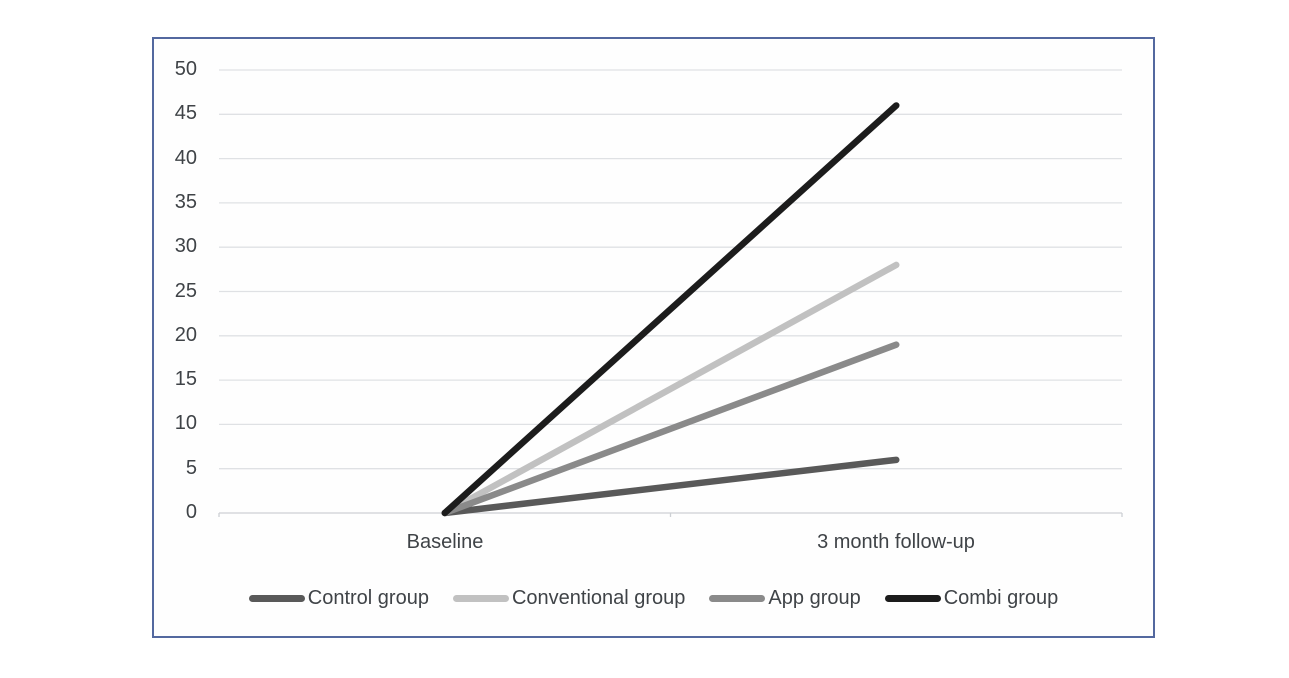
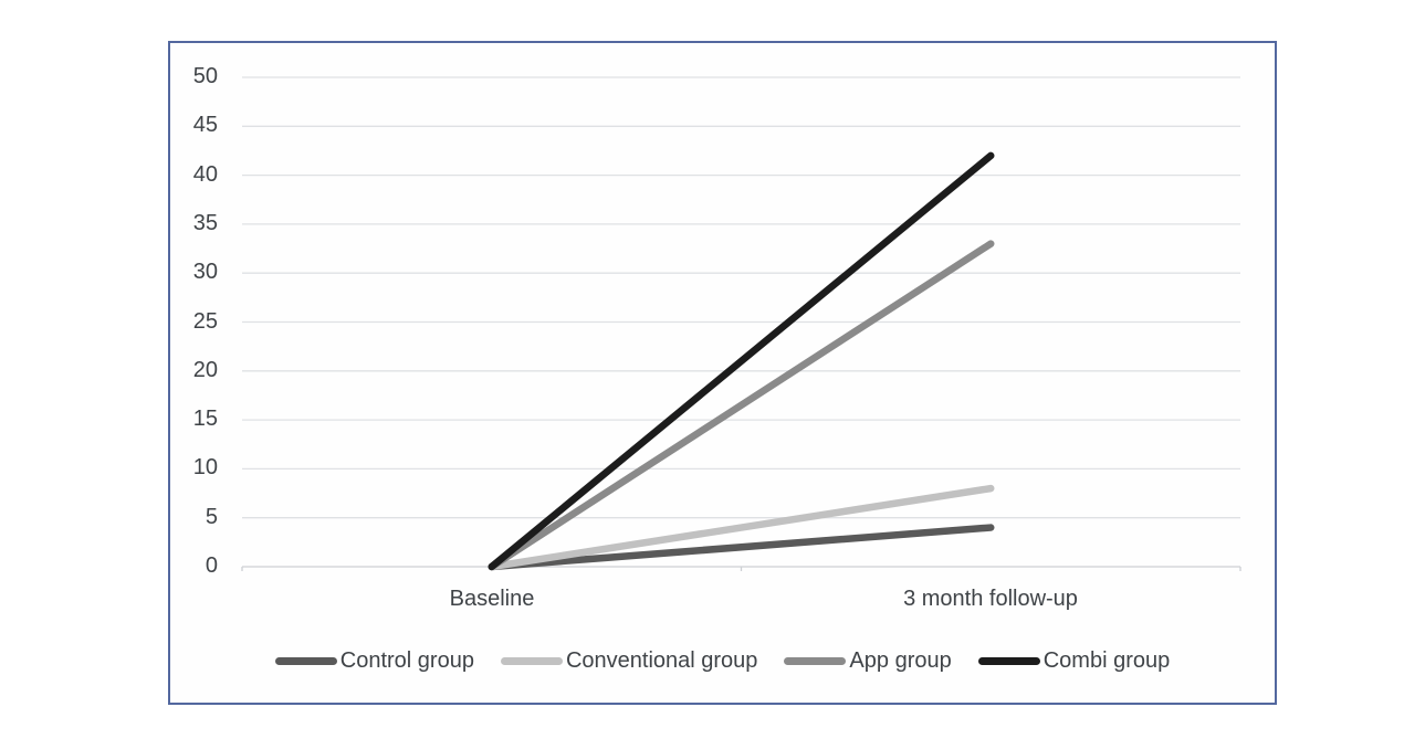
Control group/3 month follow-up: 6 -> 4
Conventional group/3 month follow-up: 28 -> 8
App group/3 month follow-up: 19 -> 33
Combi group/3 month follow-up: 46 -> 42
